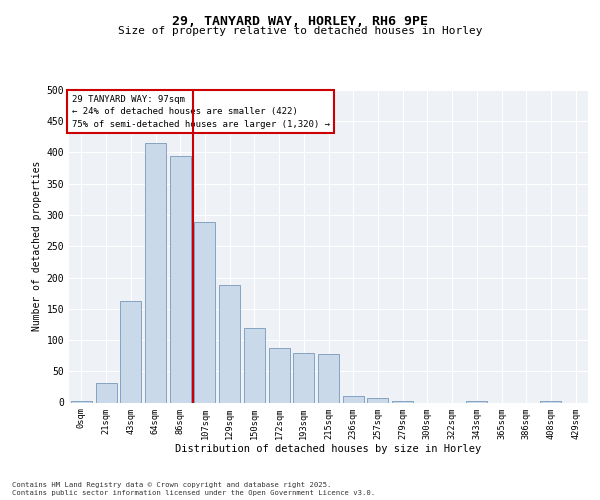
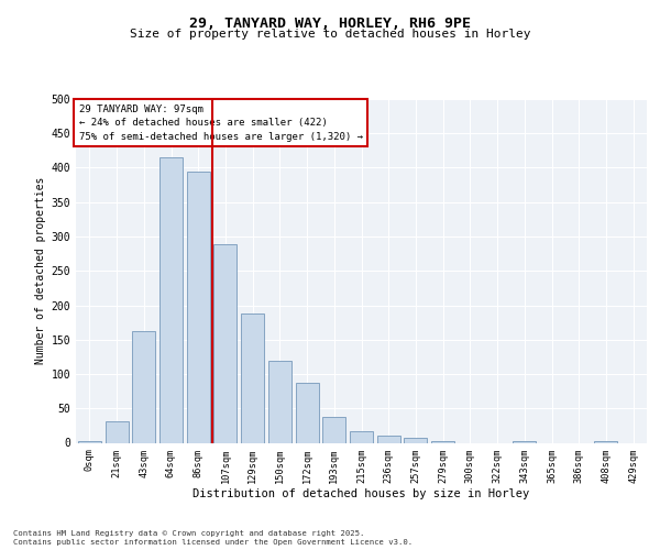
193sqm: 80 -> 38
215sqm: 78 -> 17
